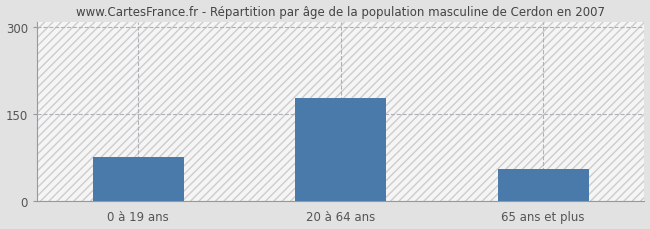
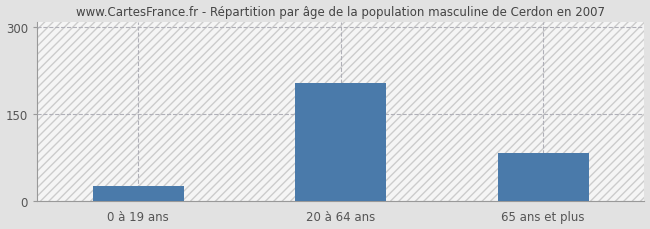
0 à 19 ans: 75 -> 26
20 à 64 ans: 178 -> 204
65 ans et plus: 55 -> 82
